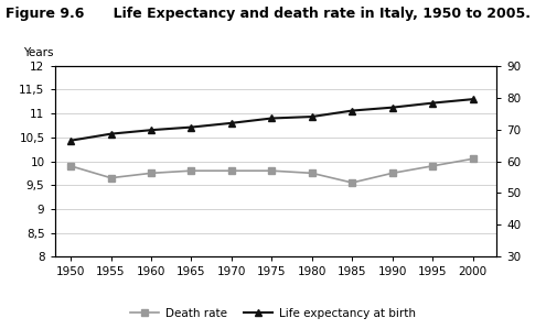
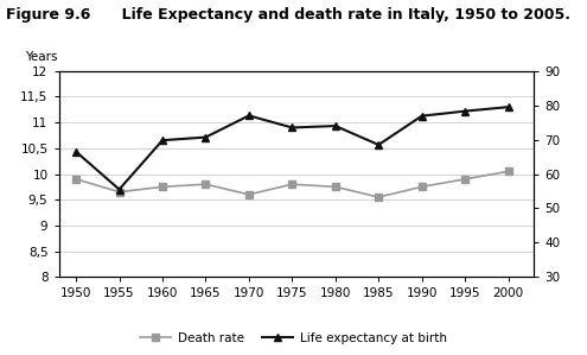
Life expectancy at birth/1955: 68.6 -> 55.5
Death rate/1970: 9,80 -> 9,60
Life expectancy at birth/1970: 72.0 -> 77.0
Life expectancy at birth/1985: 75.9 -> 68.5
